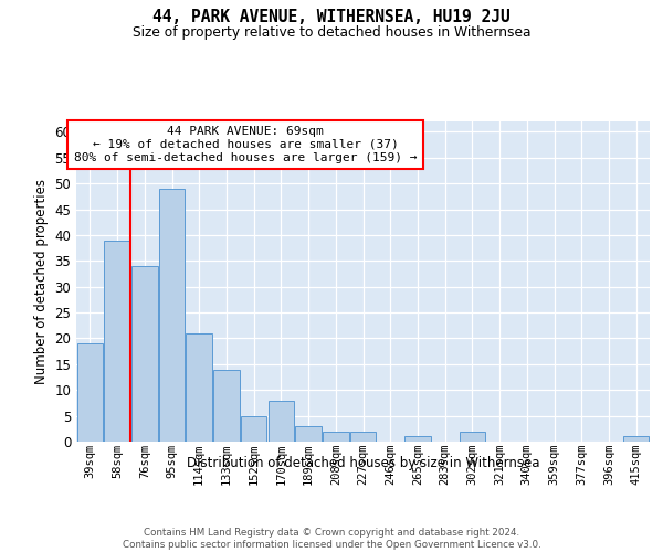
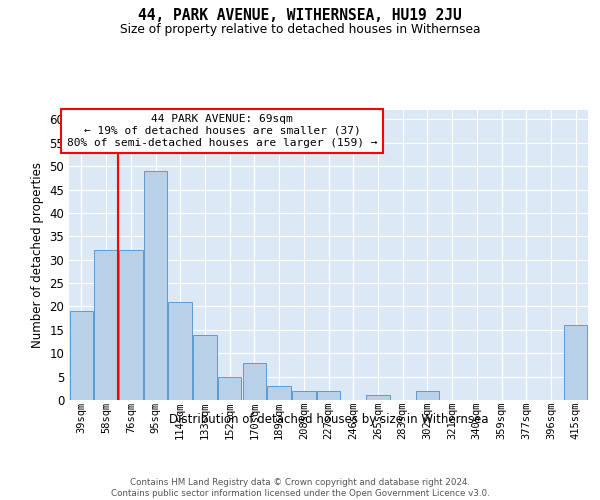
58sqm: 39 -> 32
76sqm: 34 -> 32
415sqm: 1 -> 16
